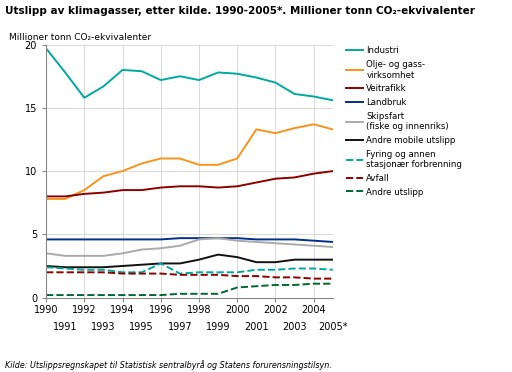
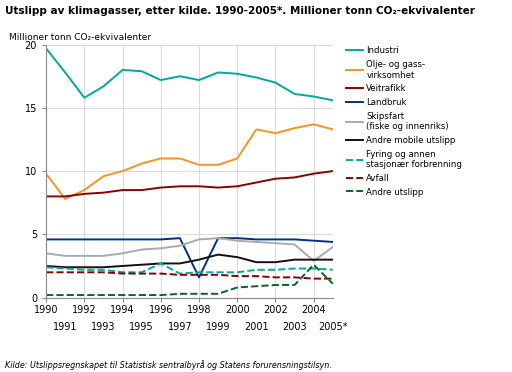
Olje- og gass- virksomhet/1990: 7.8 -> 9.8
Landbruk/1998: 4.7 -> 1.6
Skipsfart (fiske og innenriks)/2004: 4.1 -> 2.9
Andre utslipp/2004: 1.1 -> 2.6
